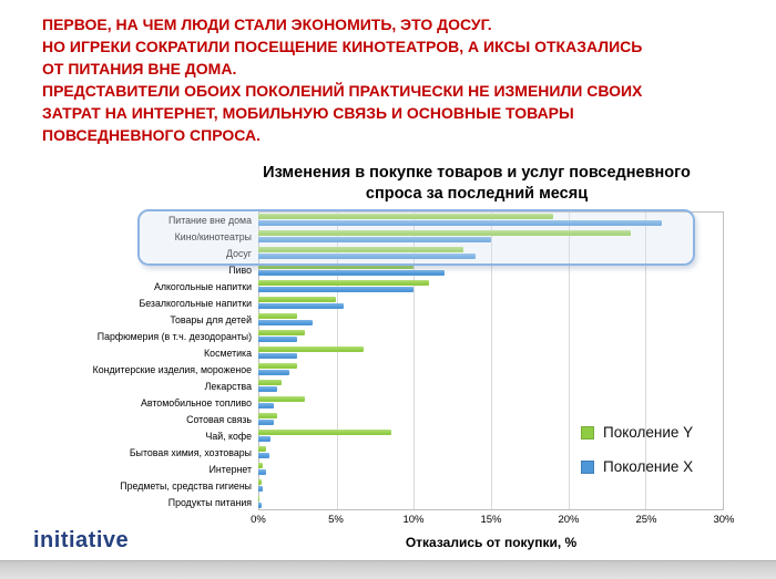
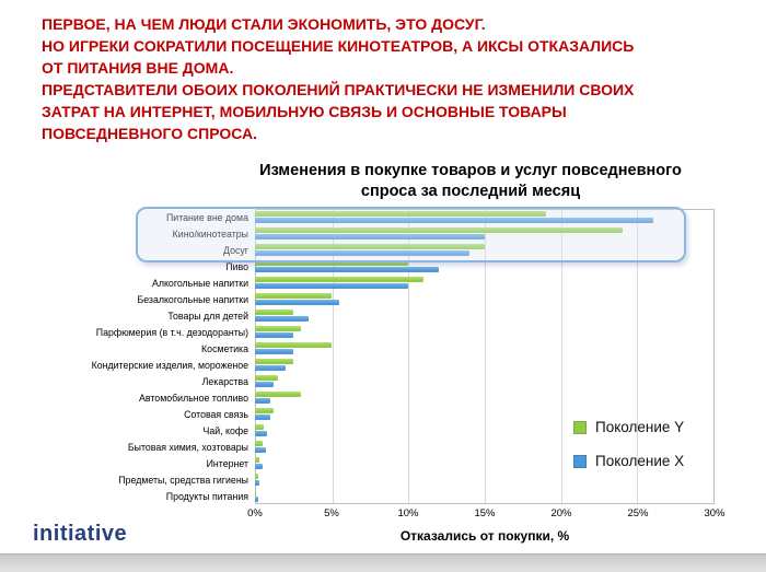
Поколение Y/Досуг: 13.2% -> 15.0%
Поколение Y/Косметика: 6.8% -> 5.0%
Поколение Y/Чай, кофе: 8.6% -> 0.6%
